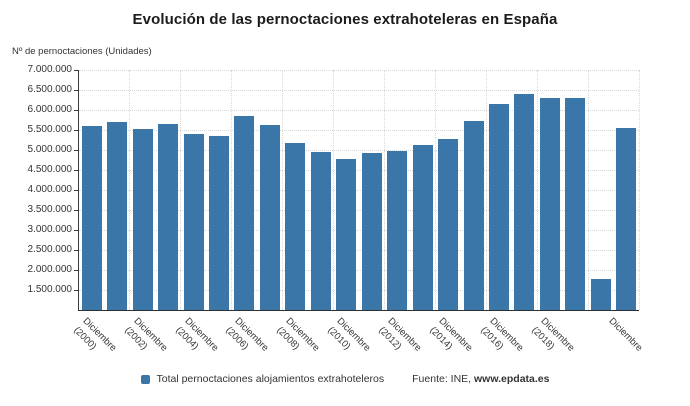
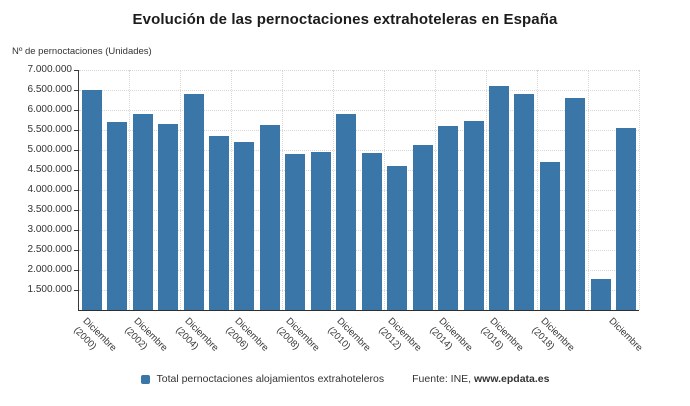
Diciembre (2000): 5600000 -> 6500000
Diciembre (2002): 5500000 -> 5900000
Diciembre (2004): 5400000 -> 6400000
Diciembre (2006): 5800000 -> 5200000
Diciembre (2008): 5200000 -> 4900000
Diciembre (2010): 4800000 -> 5900000
Diciembre (2012): 5000000 -> 4600000
Diciembre (2014): 5300000 -> 5600000
Diciembre (2016): 6200000 -> 6600000
Diciembre (2018): 6300000 -> 4700000
